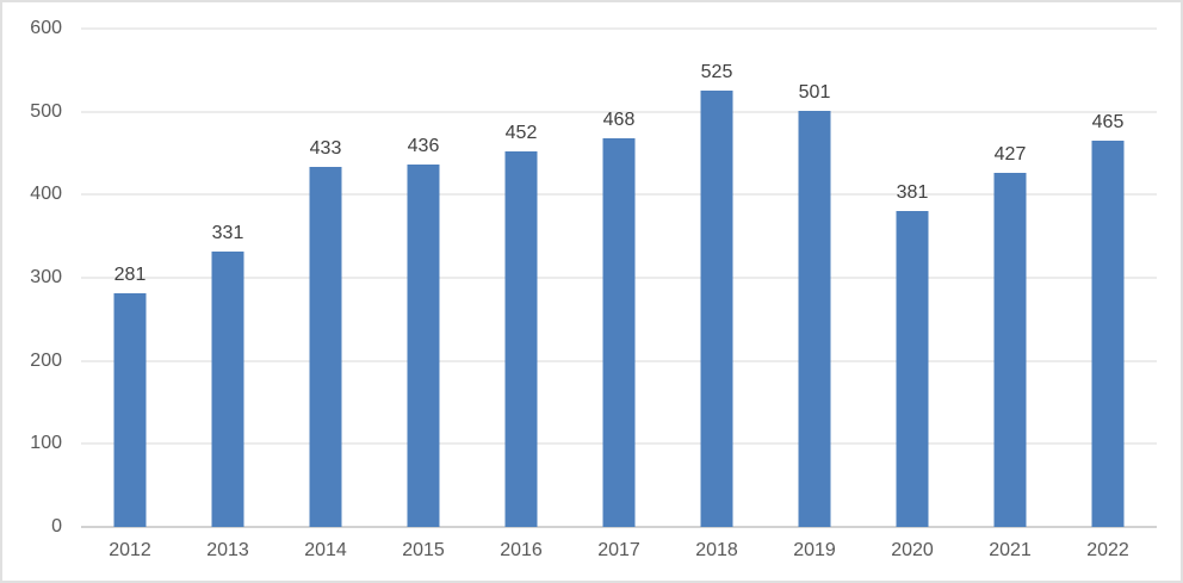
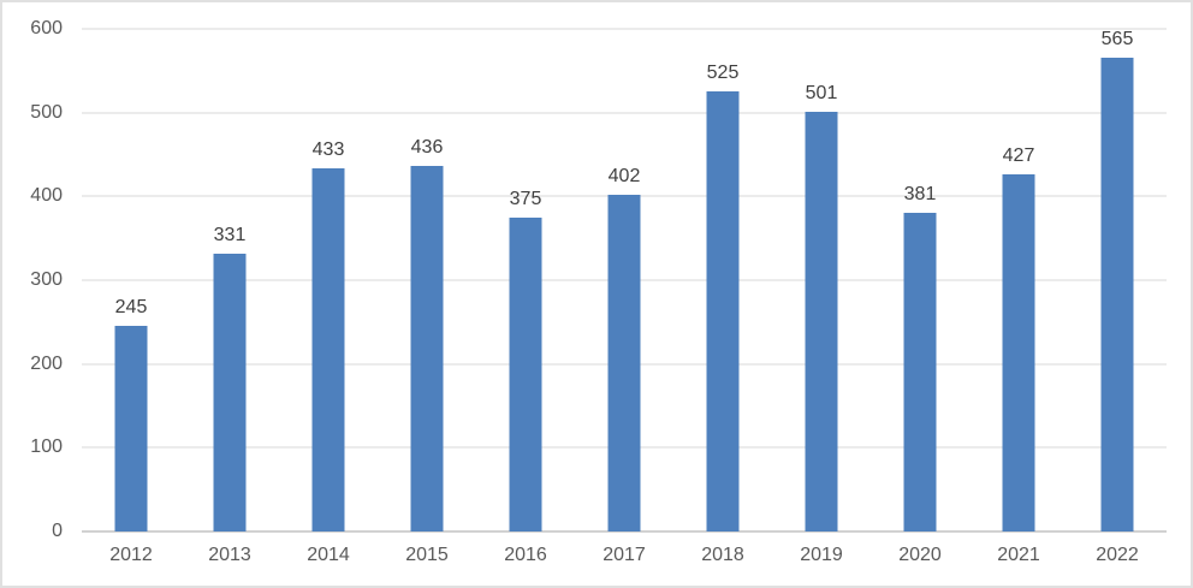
2012: 281 -> 245
2016: 452 -> 375
2017: 468 -> 402
2022: 465 -> 565
